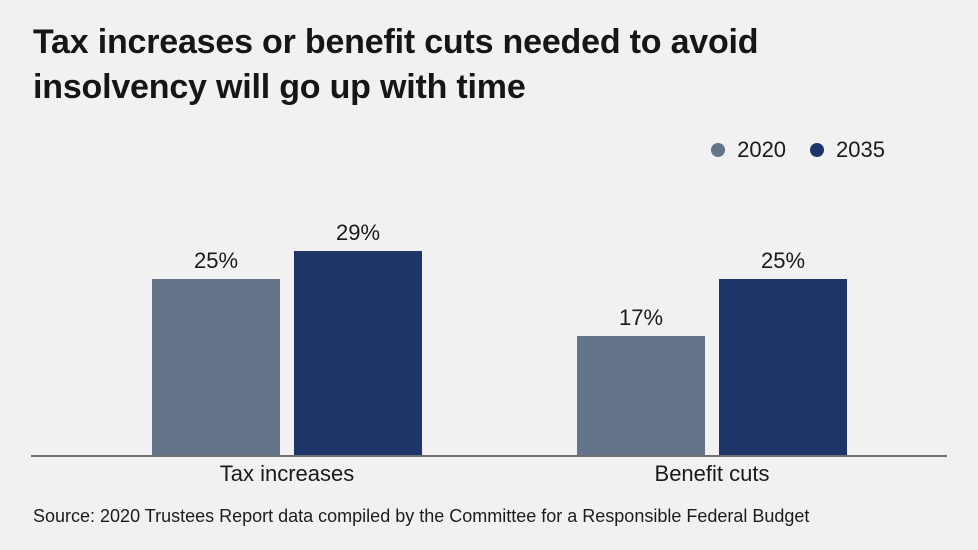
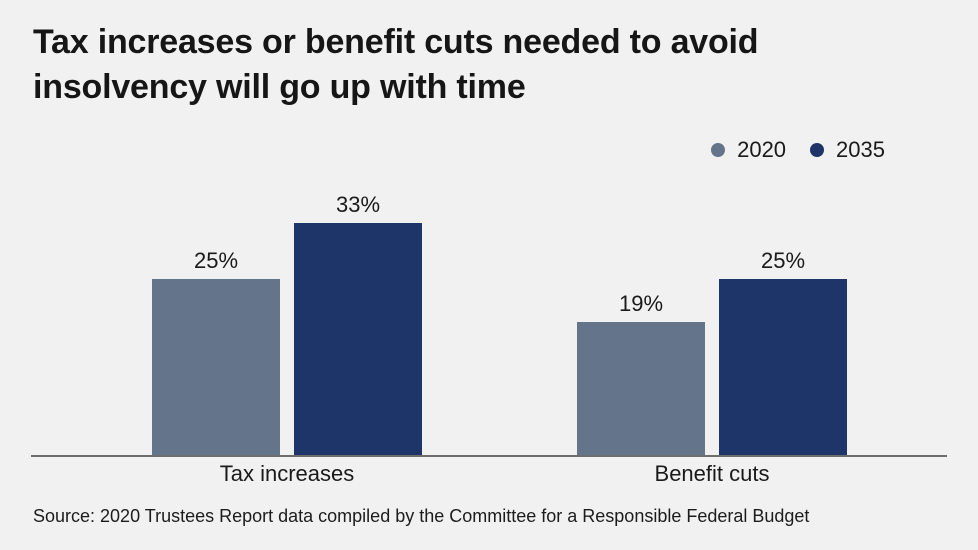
2035/Tax increases: 29% -> 33%
2020/Benefit cuts: 17% -> 19%
